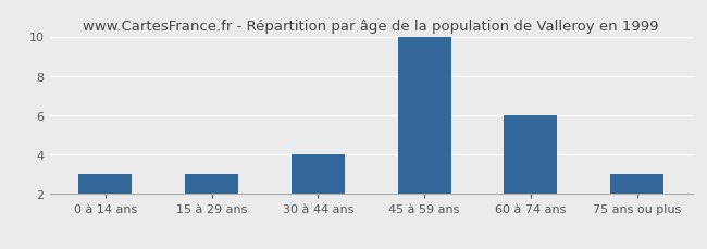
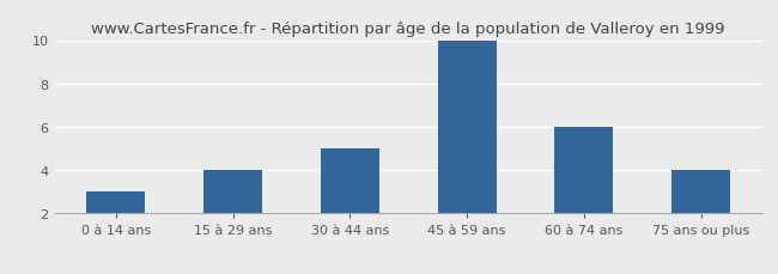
15 à 29 ans: 3 -> 4
30 à 44 ans: 4 -> 5
75 ans ou plus: 3 -> 4
